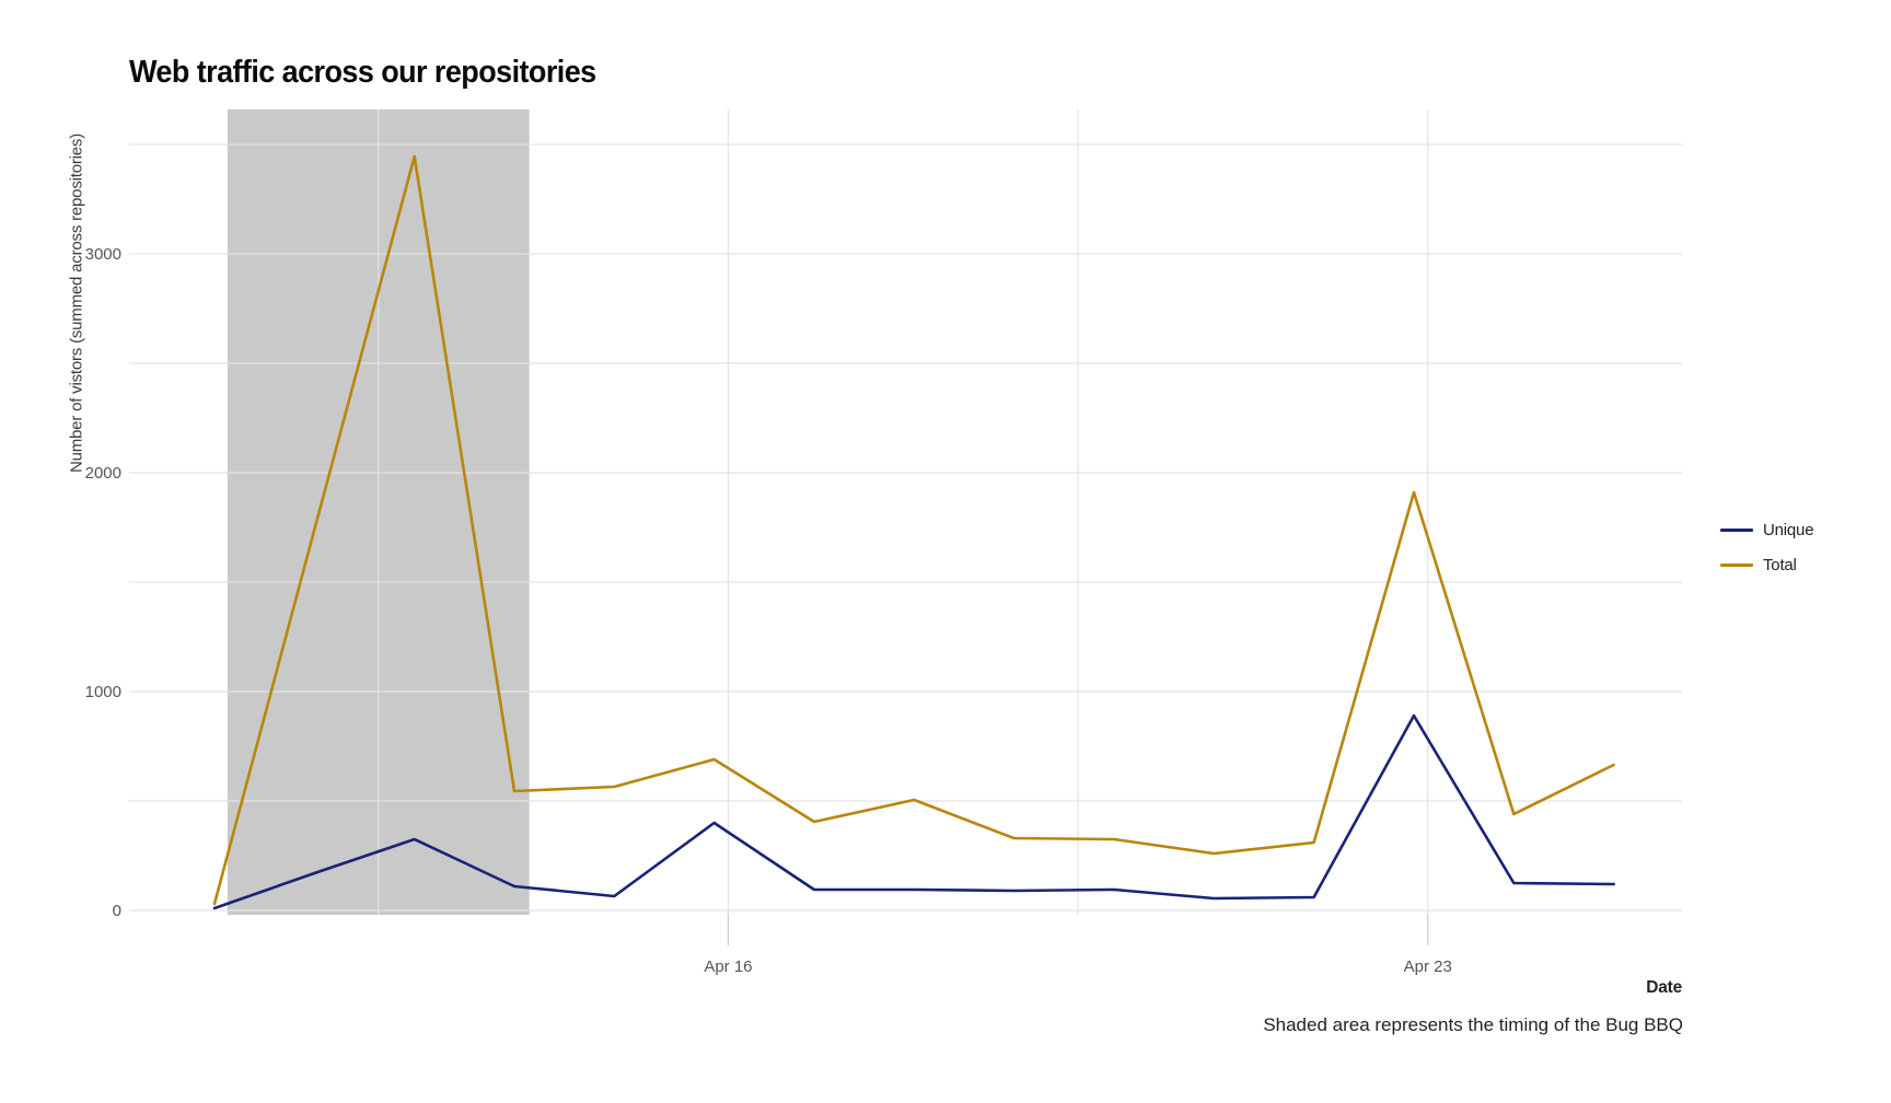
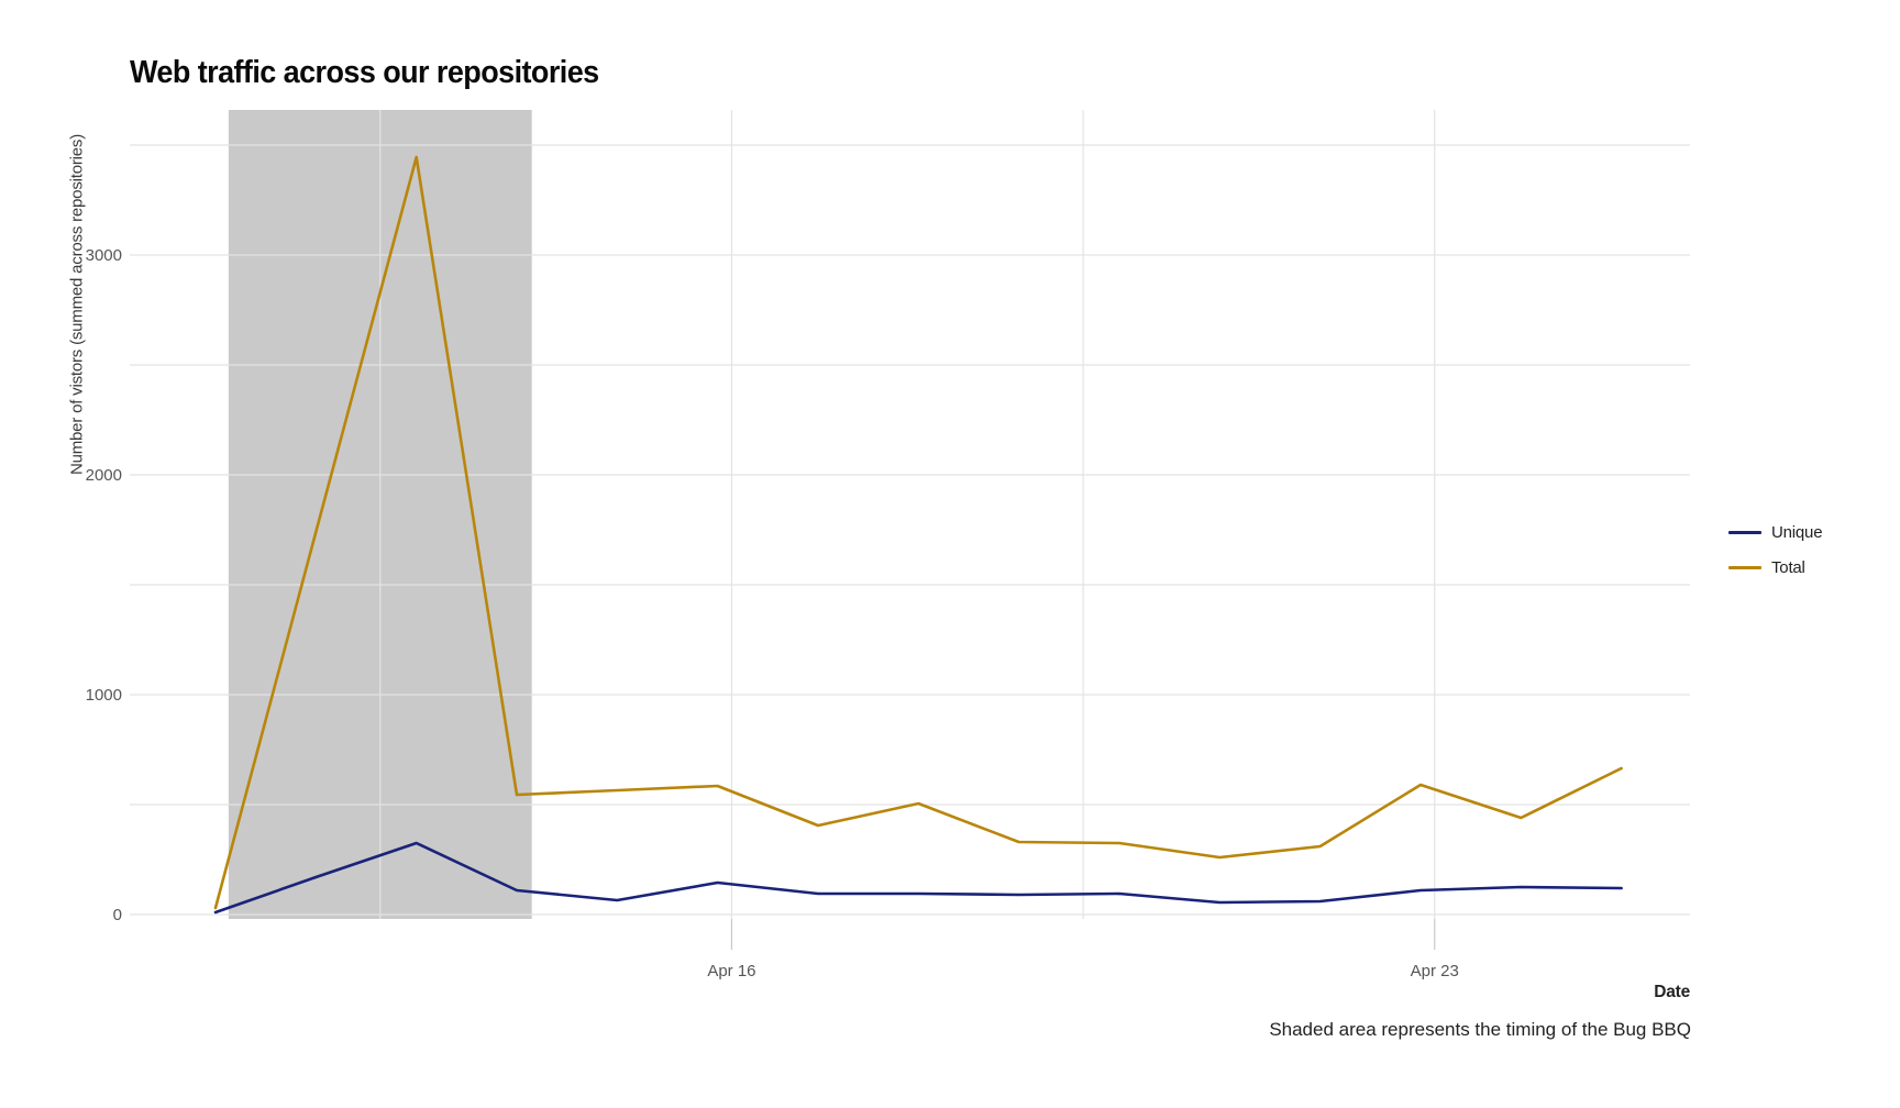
Unique/Apr 16: 400 -> 140
Total/Apr 16: 690 -> 580
Unique/Apr 23: 890 -> 110
Total/Apr 23: 1910 -> 590
